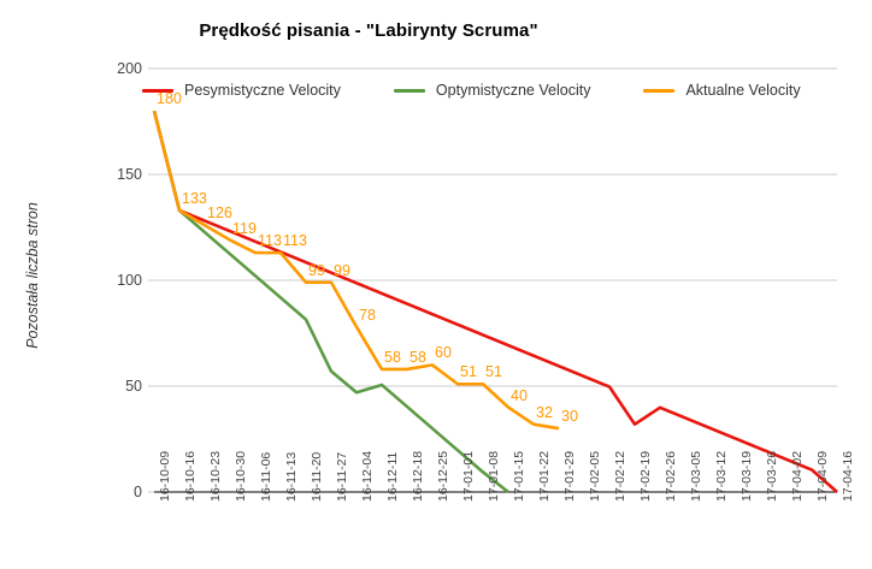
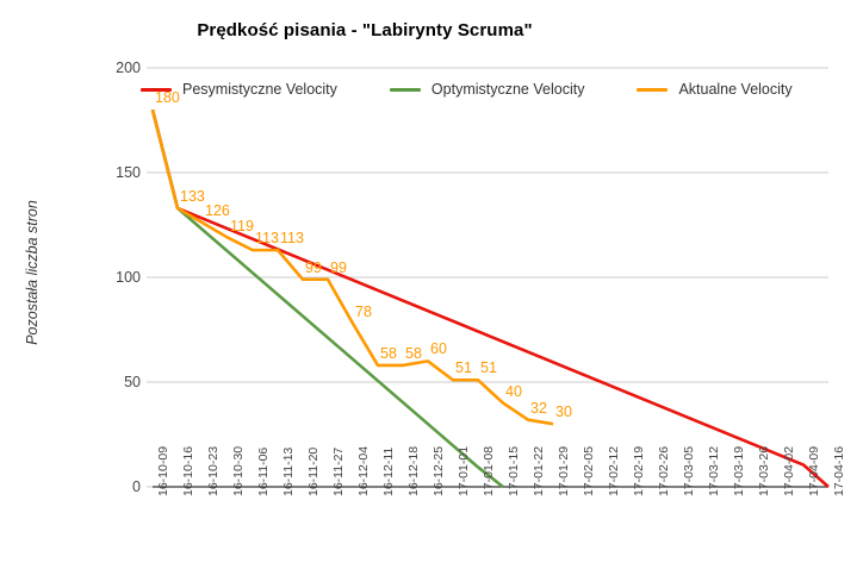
Optymistyczne Velocity/16-11-27: 57 -> 71
Optymistyczne Velocity/16-12-04: 47 -> 61
Pesymistyczne Velocity/17-02-19: 32 -> 45
